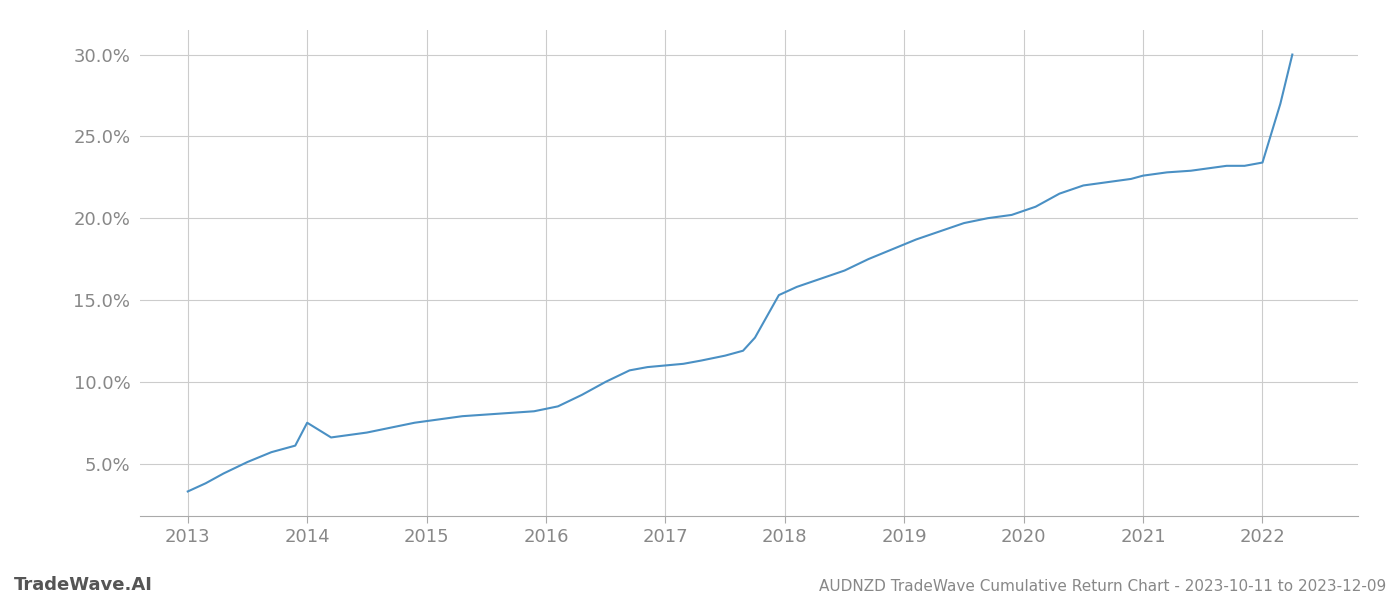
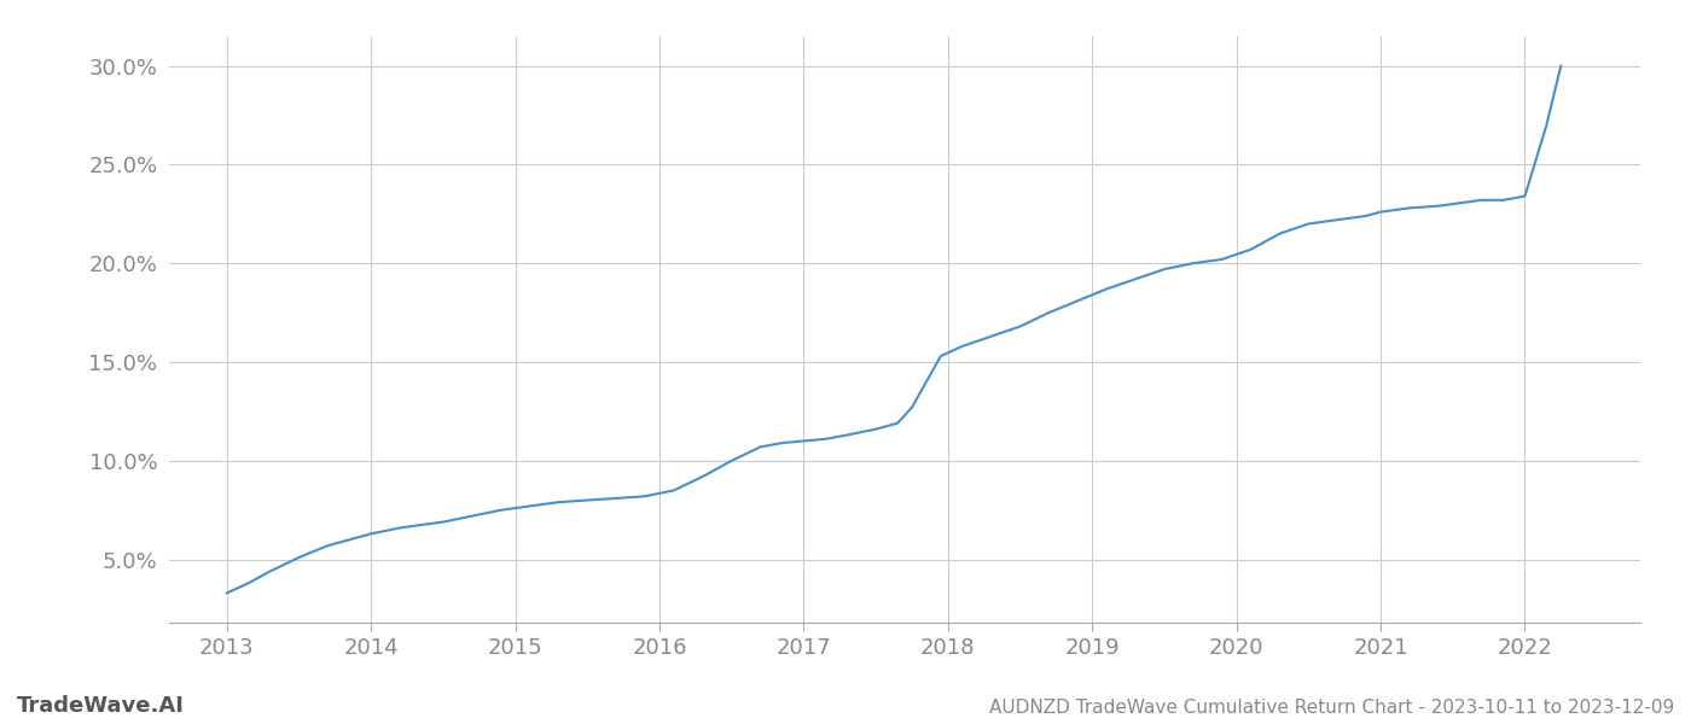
2014: 7.5% -> 6.3%
